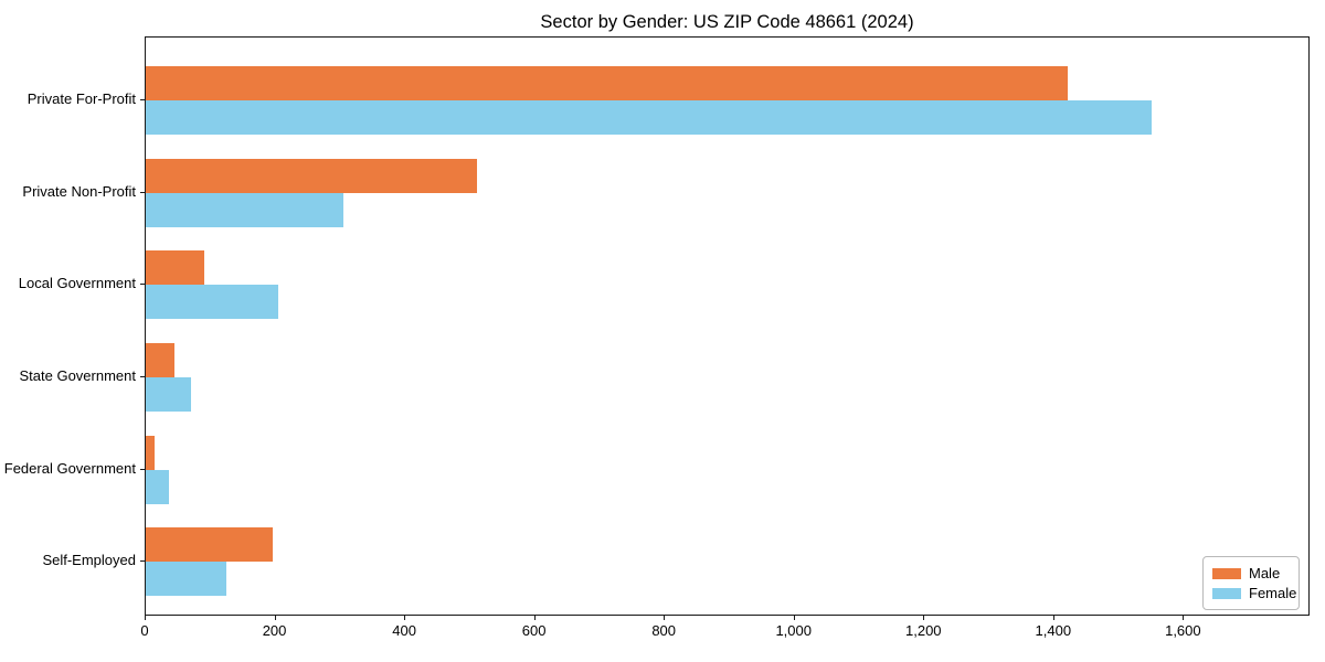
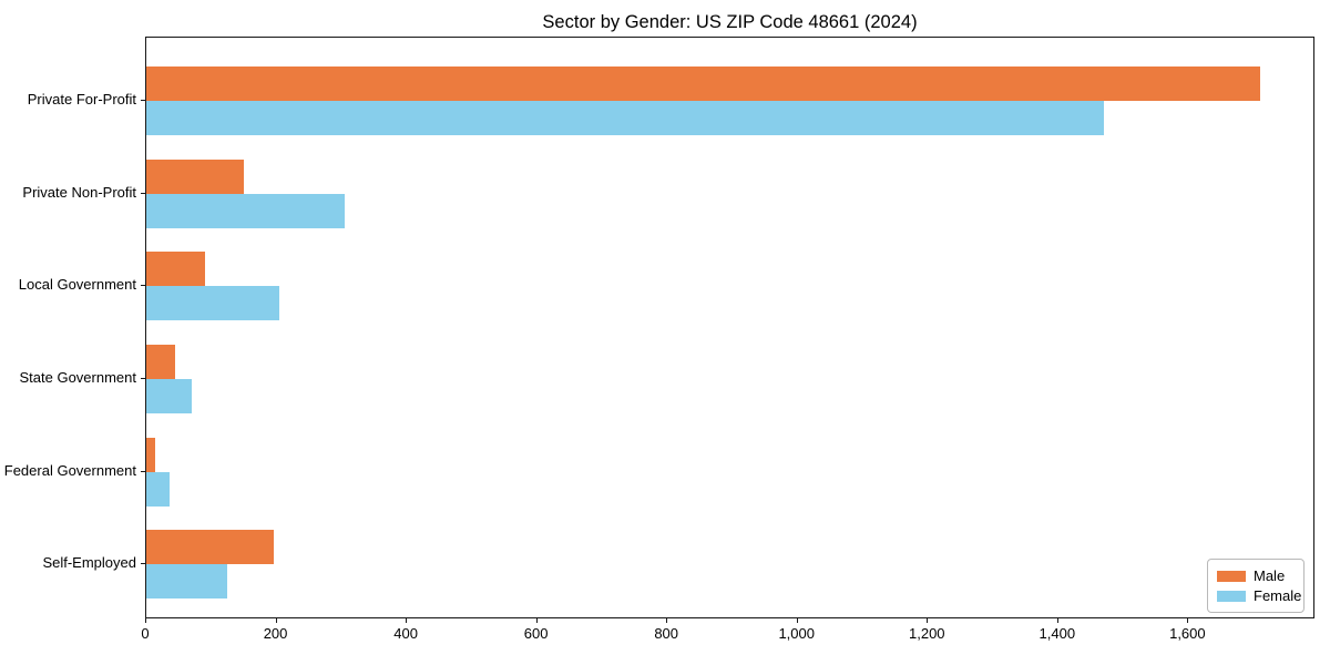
Male/Private For-Profit: 1420 -> 1710
Female/Private For-Profit: 1550 -> 1470
Male/Private Non-Profit: 510 -> 150
